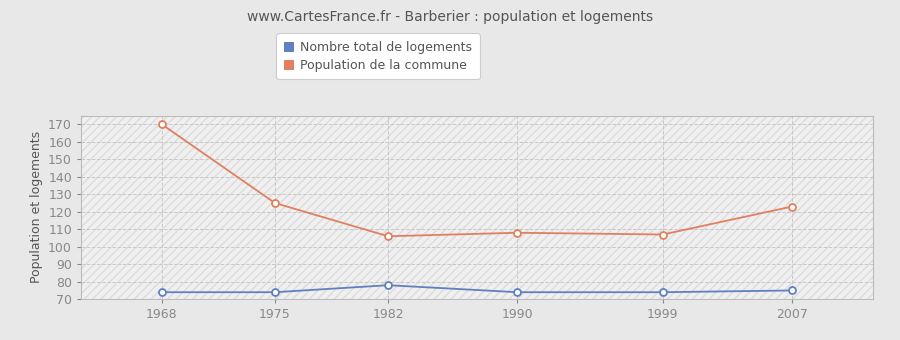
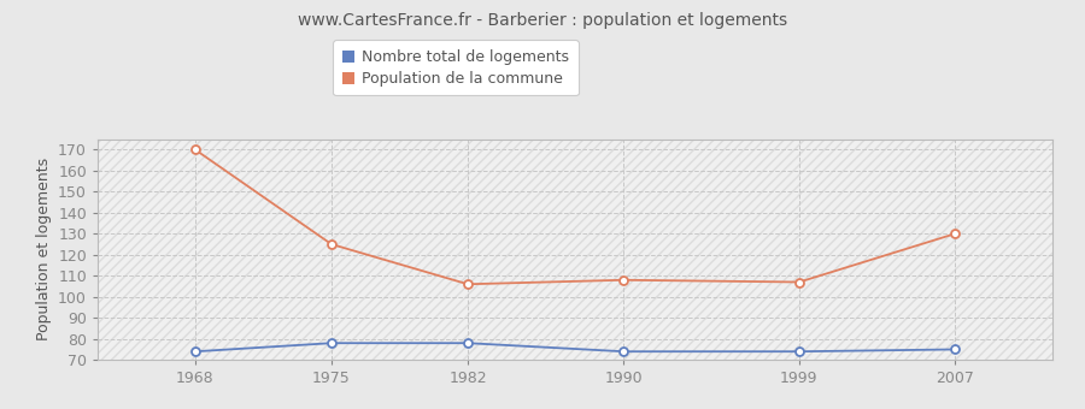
Nombre total de logements/1975: 74 -> 78
Population de la commune/2007: 123 -> 130
